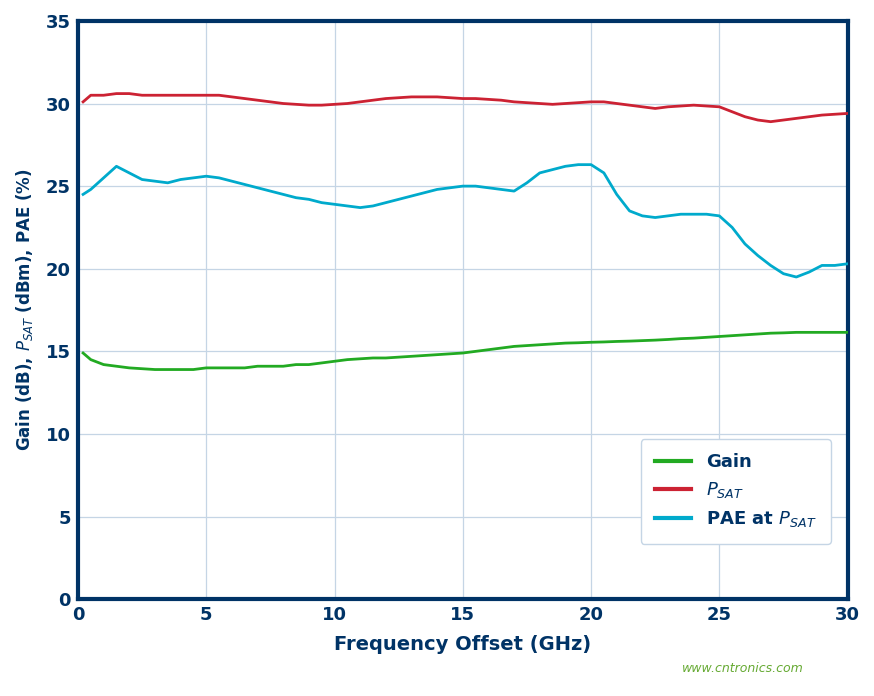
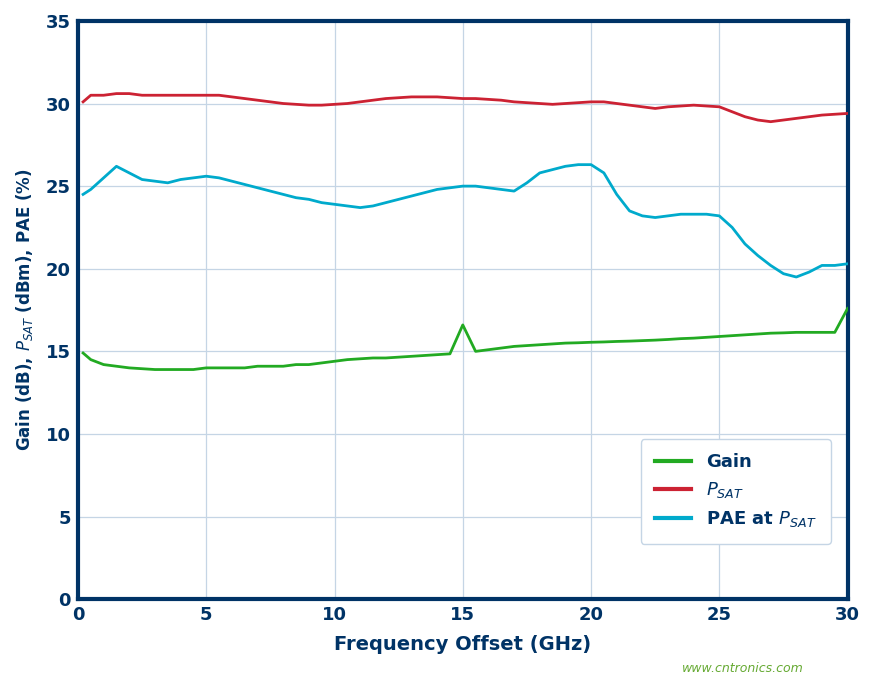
Gain/15: 14.9 -> 16.6
Gain/30: 16.1 -> 17.6
